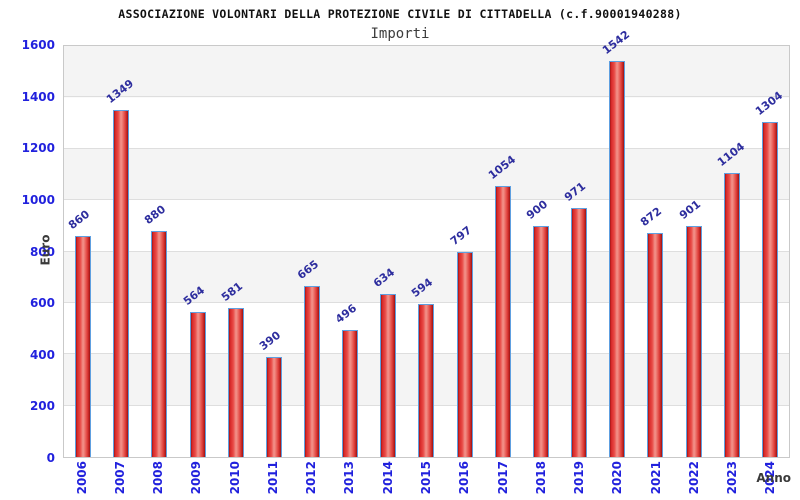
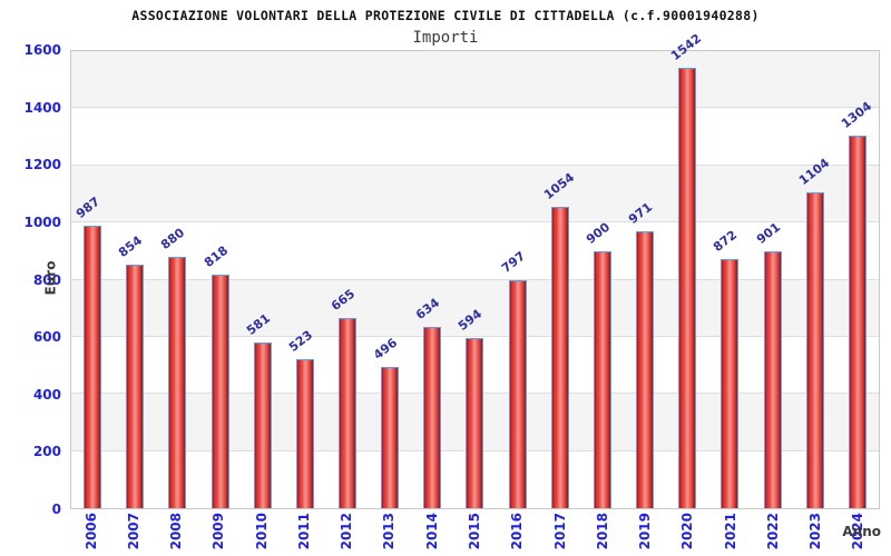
2006: 860 -> 987
2007: 1349 -> 854
2009: 564 -> 818
2011: 390 -> 523
